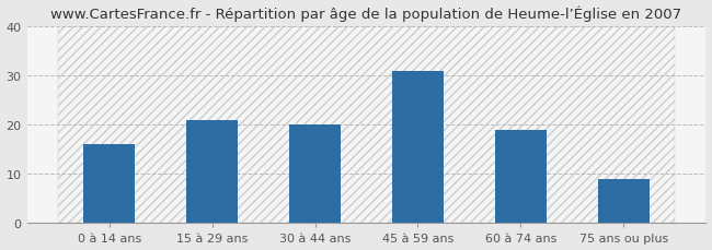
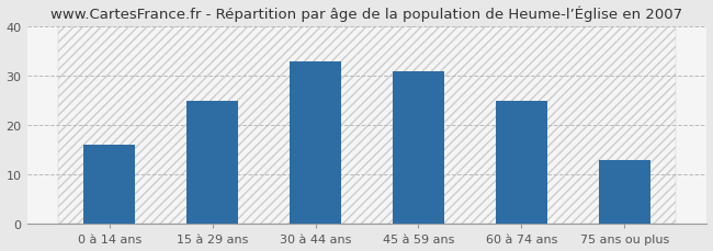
15 à 29 ans: 21 -> 25
30 à 44 ans: 20 -> 33
60 à 74 ans: 19 -> 25
75 ans ou plus: 9 -> 13
